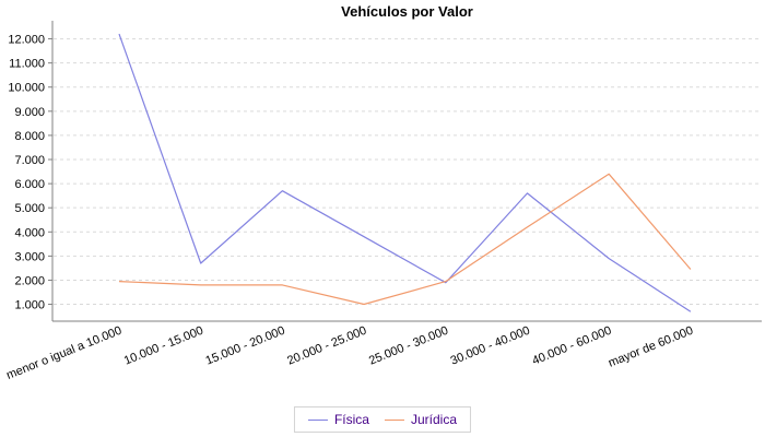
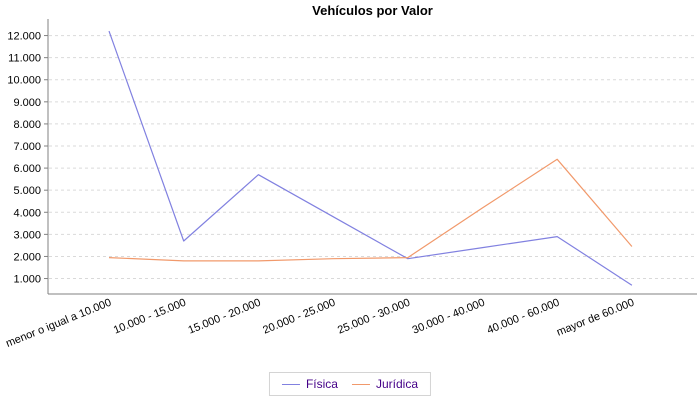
Jurídica/20.000 - 25.000: 1000 -> 1900
Física/30.000 - 40.000: 5600 -> 2400
